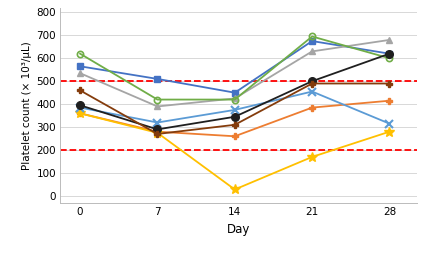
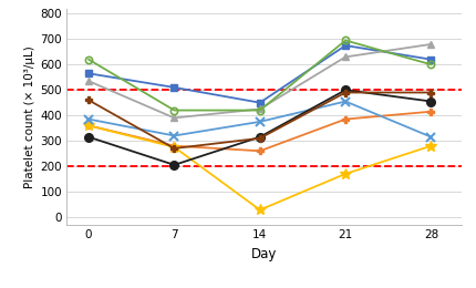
7/0: 395 -> 315
7/7: 290 -> 205
7/14: 345 -> 315
7/28: 620 -> 455
